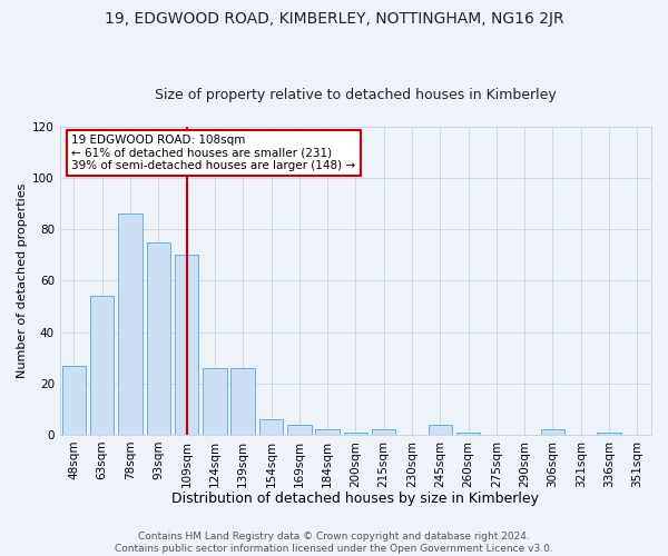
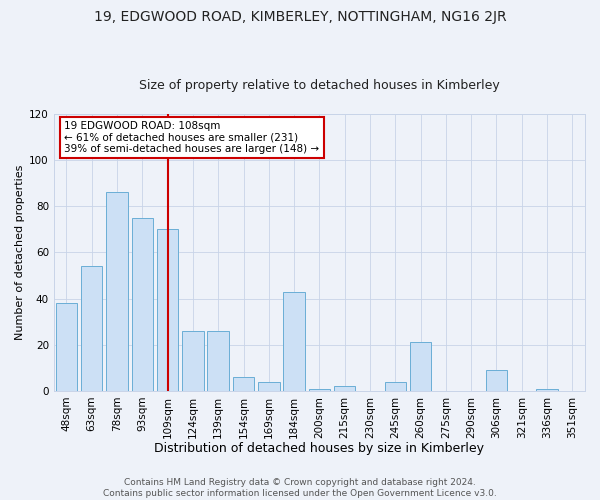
48sqm: 27 -> 38
184sqm: 2 -> 43
260sqm: 1 -> 21
306sqm: 2 -> 9
